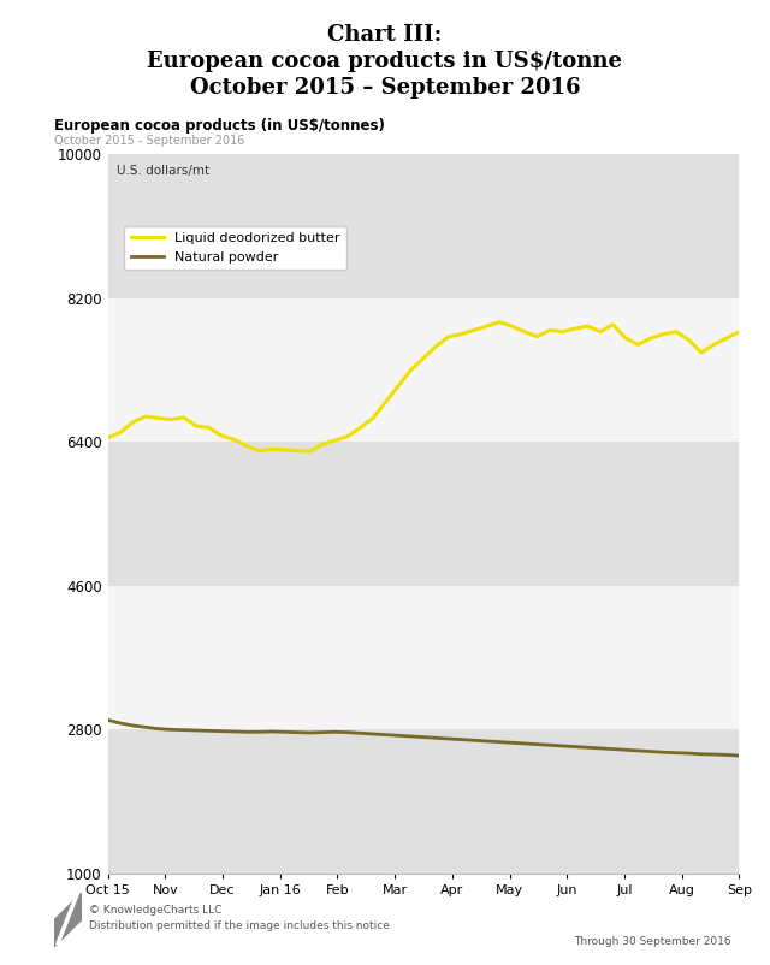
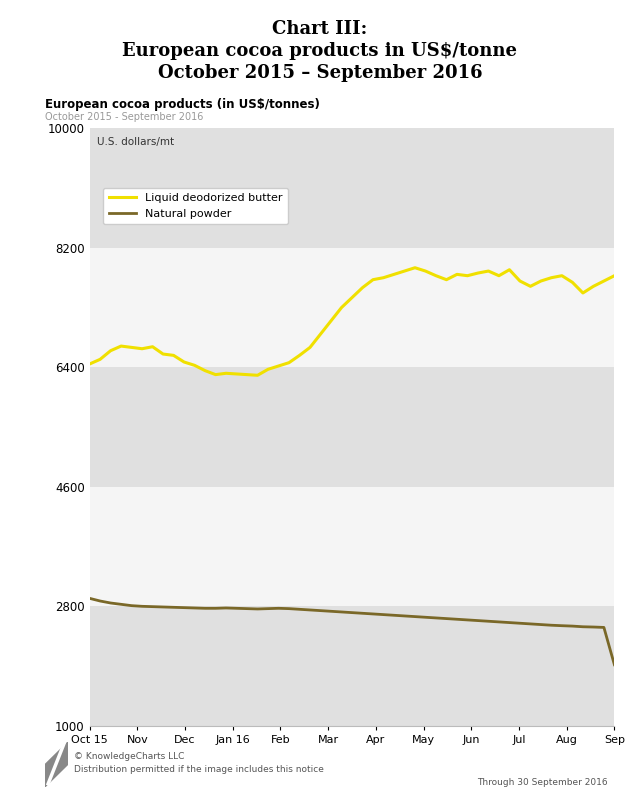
Natural powder/Sep: 2470 -> 1920
